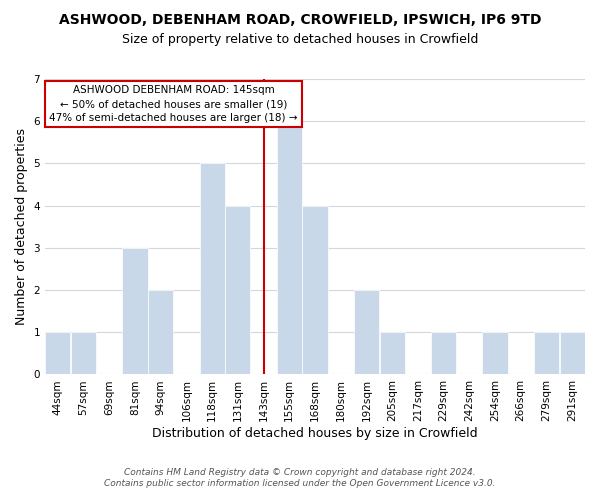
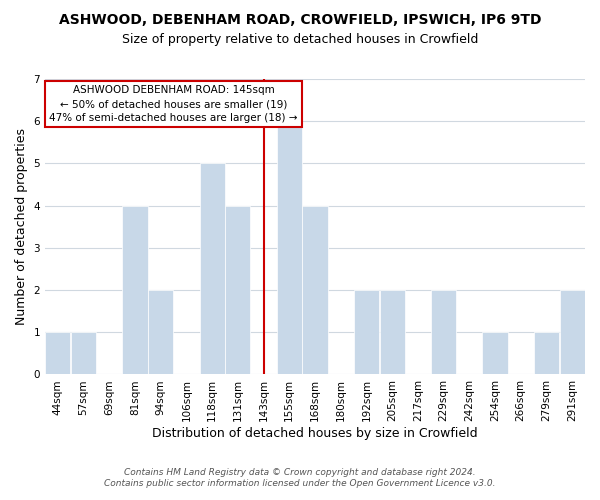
81sqm: 3 -> 4
205sqm: 1 -> 2
229sqm: 1 -> 2
291sqm: 1 -> 2
